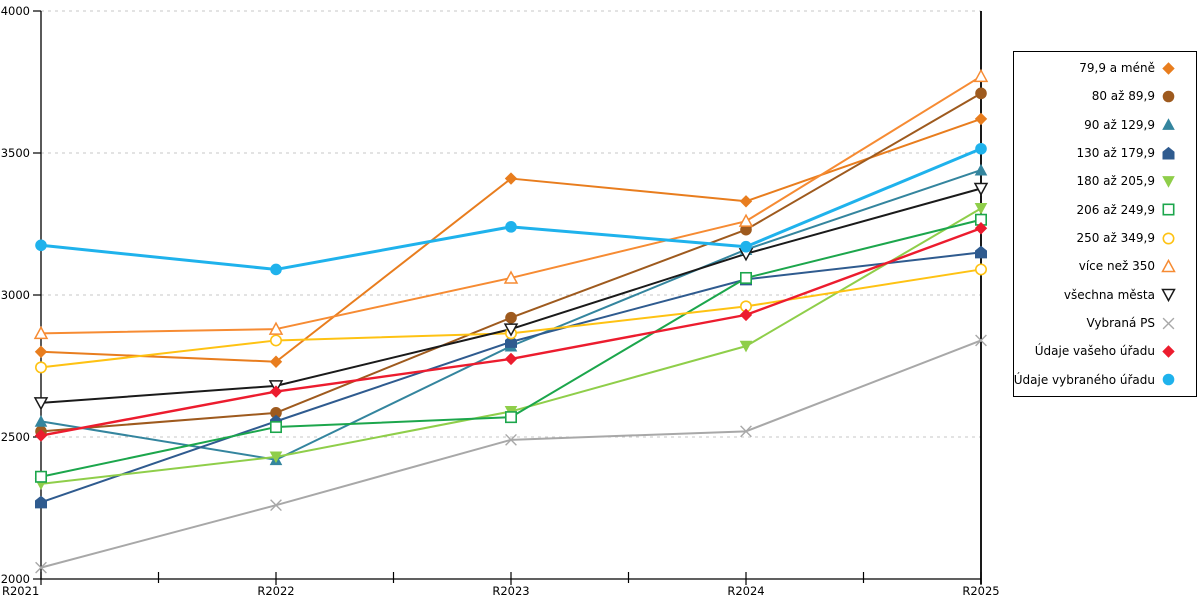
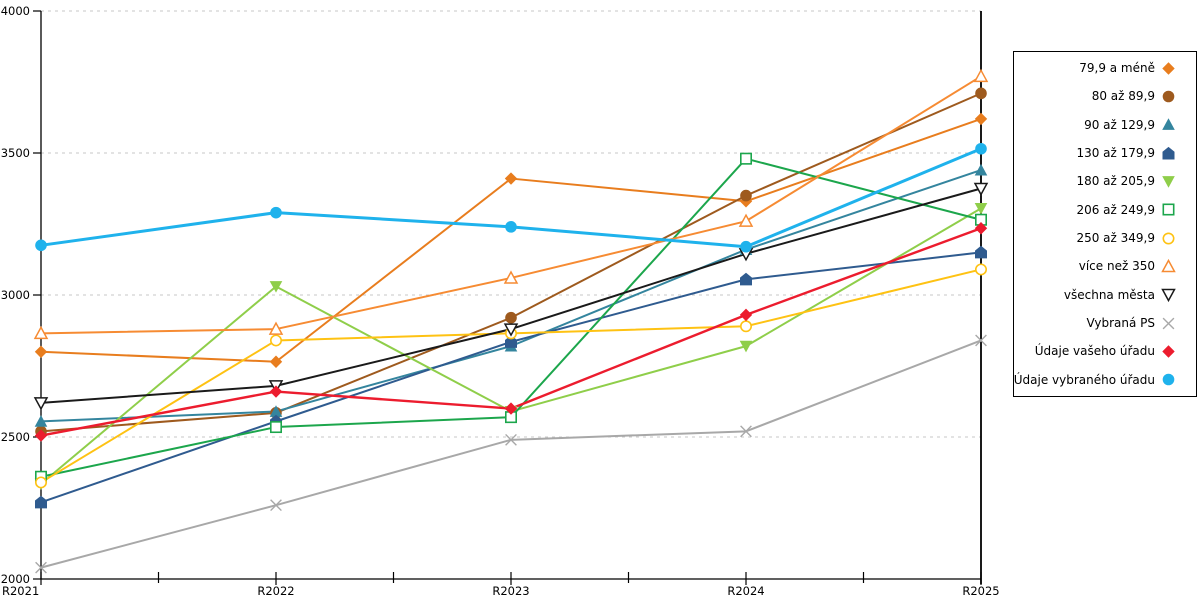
250 až 349,9/R2021: 2740 -> 2340
90 až 129,9/R2022: 2420 -> 2590
180 až 205,9/R2022: 2430 -> 3030
Údaje vybraného úřadu/R2022: 3090 -> 3290
Údaje vašeho úřadu/R2023: 2780 -> 2600
80 až 89,9/R2024: 3230 -> 3350
206 až 249,9/R2024: 3060 -> 3480
250 až 349,9/R2024: 2960 -> 2890
